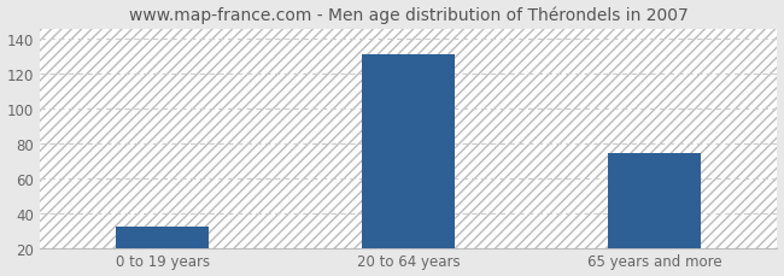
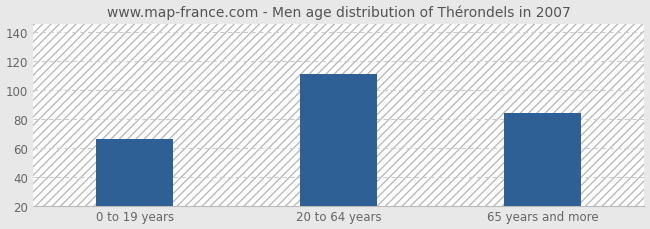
0 to 19 years: 32 -> 66
20 to 64 years: 131 -> 111
65 years and more: 74 -> 84
